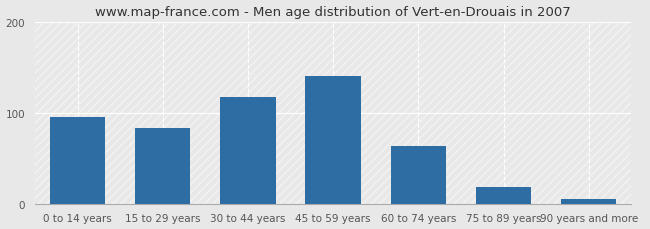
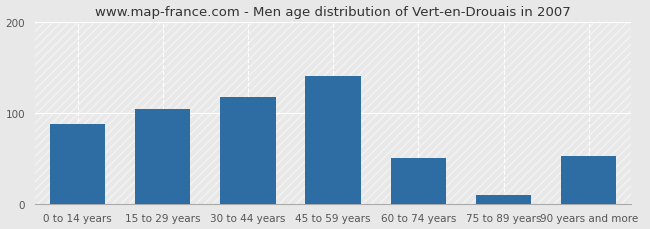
0 to 14 years: 95 -> 88
15 to 29 years: 83 -> 104
60 to 74 years: 63 -> 50
75 to 89 years: 18 -> 10
90 years and more: 5 -> 52
